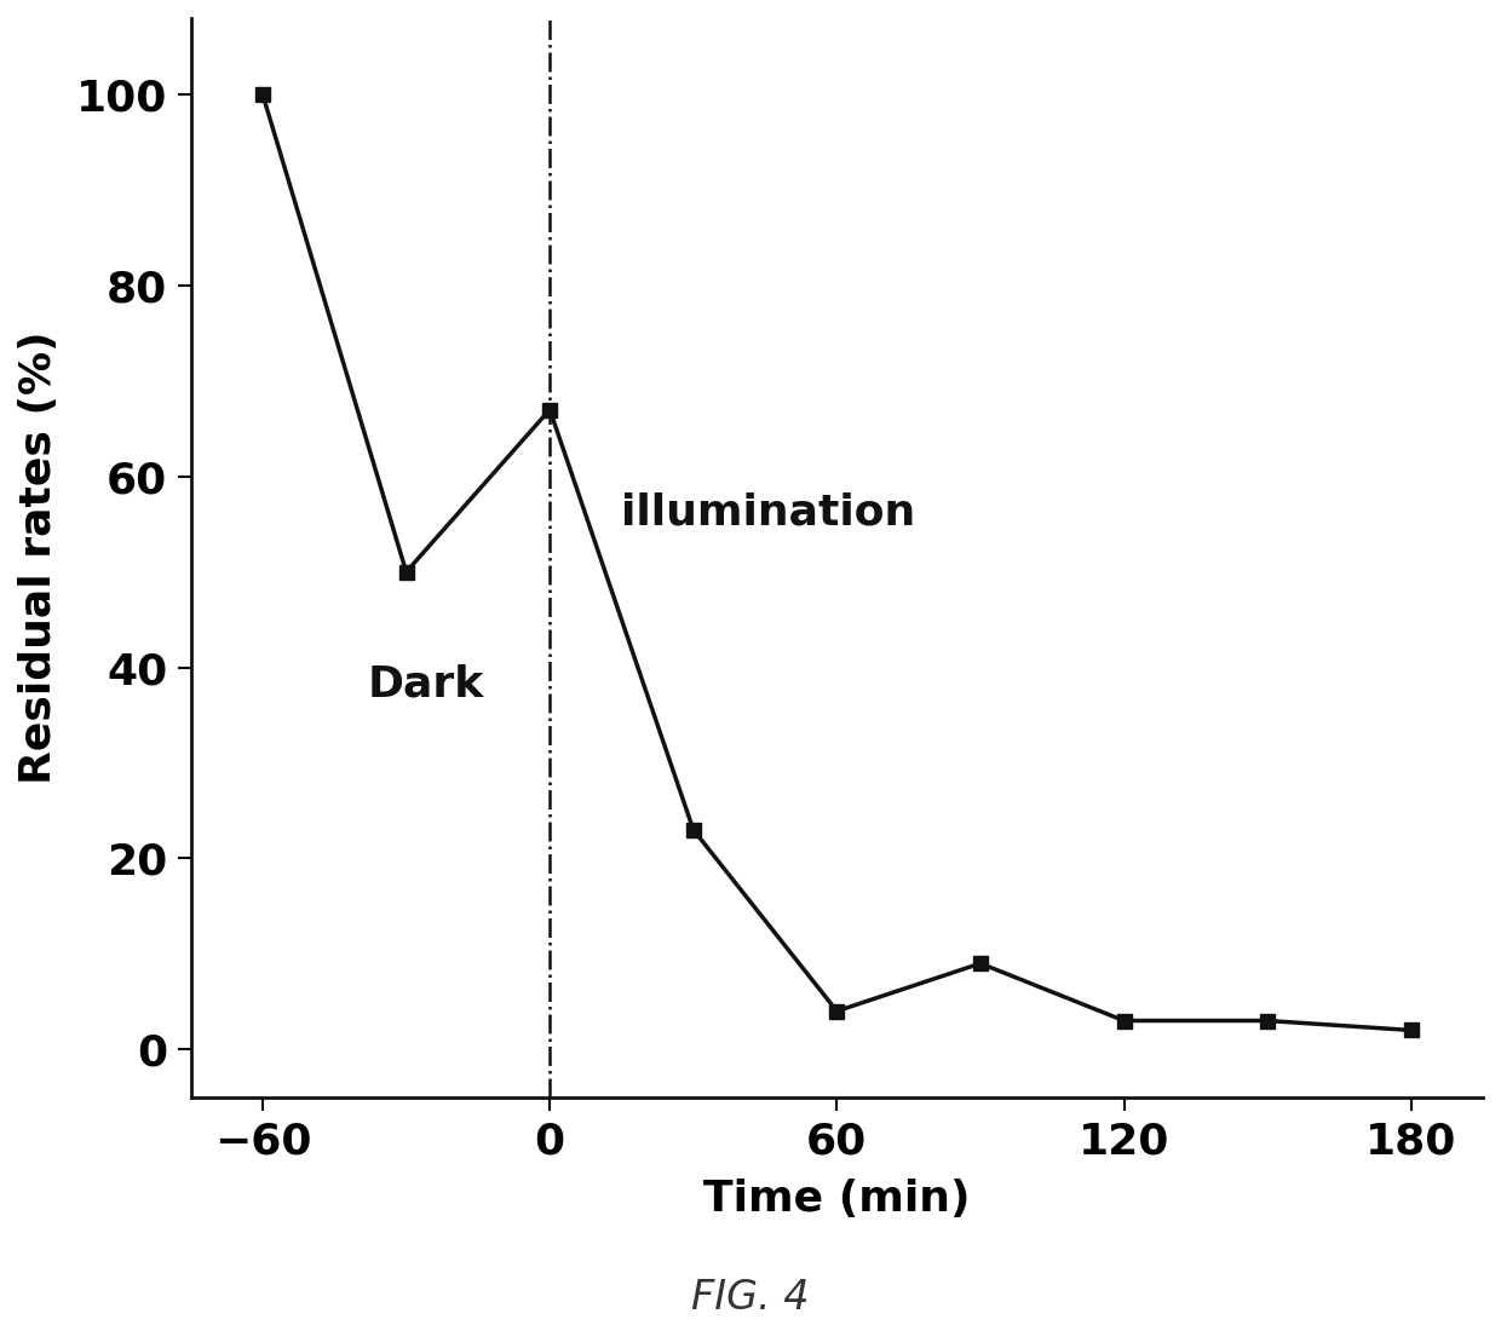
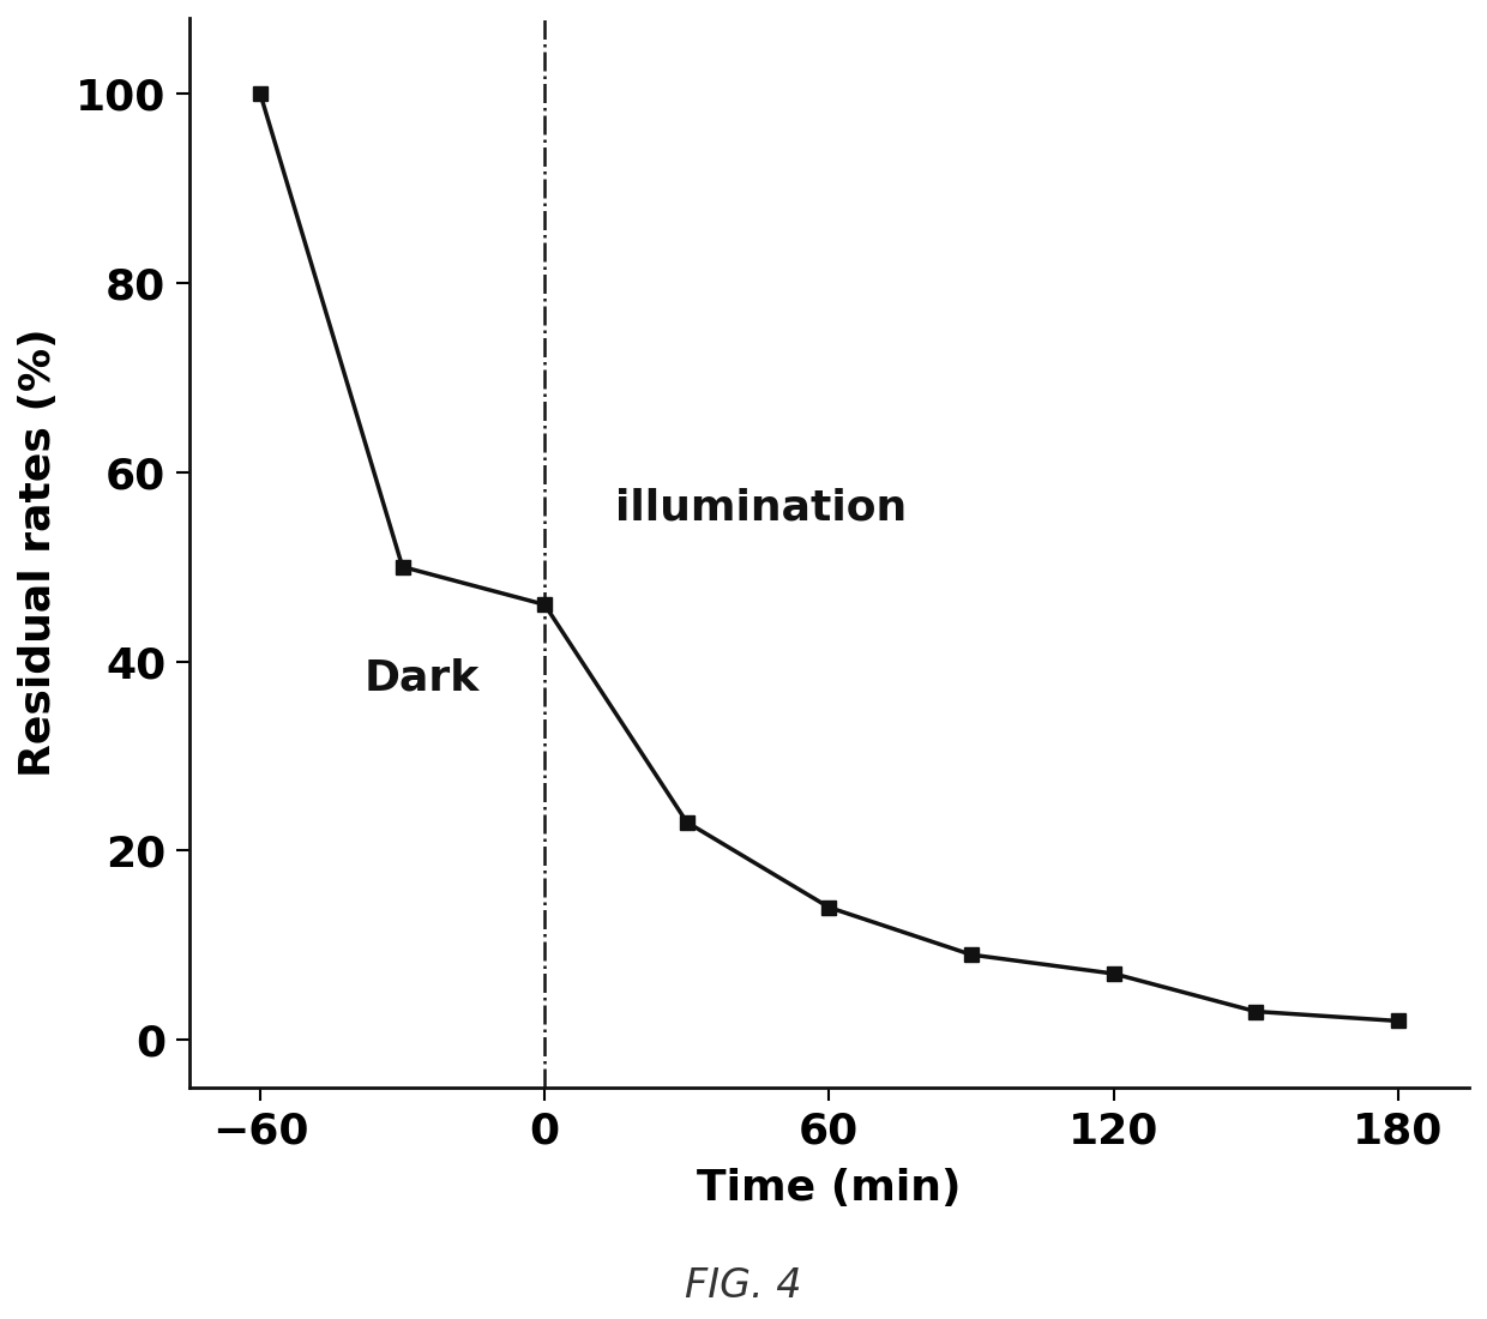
0: 67 -> 46
60: 4 -> 14
120: 3 -> 7
